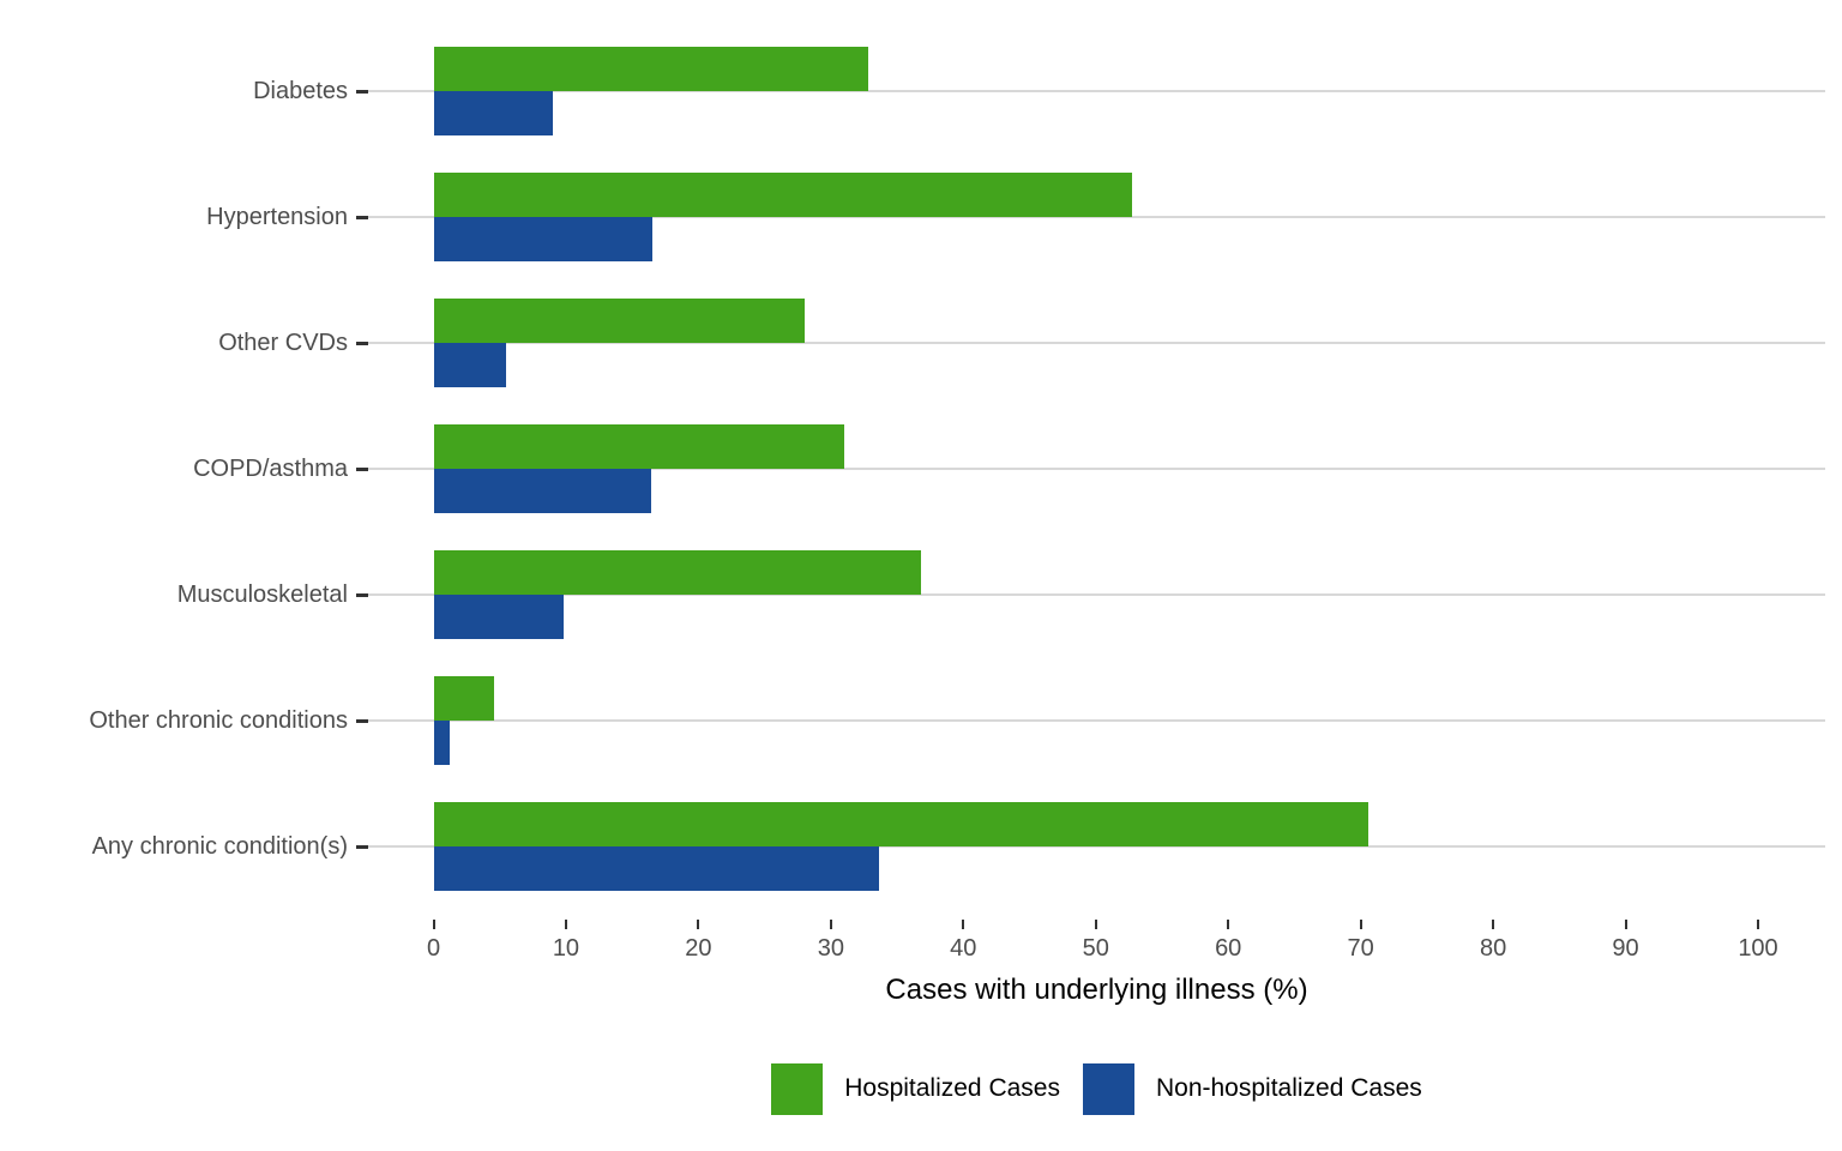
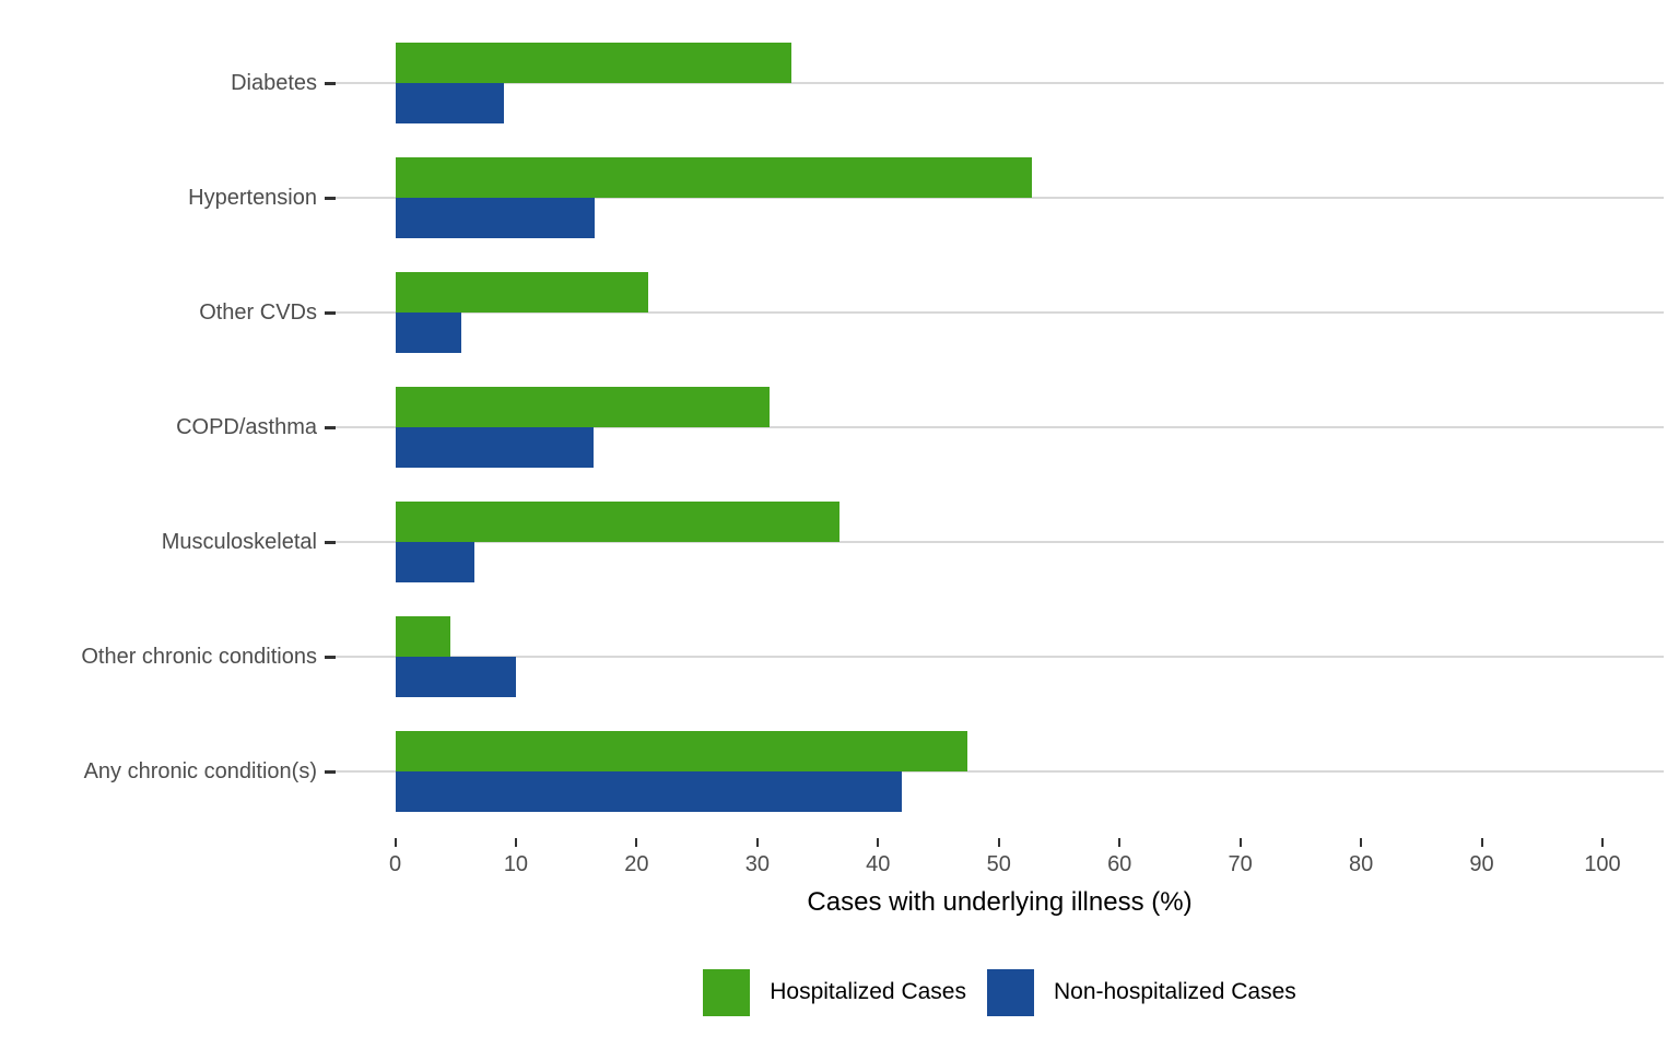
Hospitalized Cases/Other CVDs: 28.0 -> 21.0
Non-hospitalized Cases/Musculoskeletal: 9.8 -> 6.6
Non-hospitalized Cases/Other chronic conditions: 1.2 -> 10.0
Hospitalized Cases/Any chronic condition(s): 70.6 -> 47.4
Non-hospitalized Cases/Any chronic condition(s): 33.6 -> 42.0
